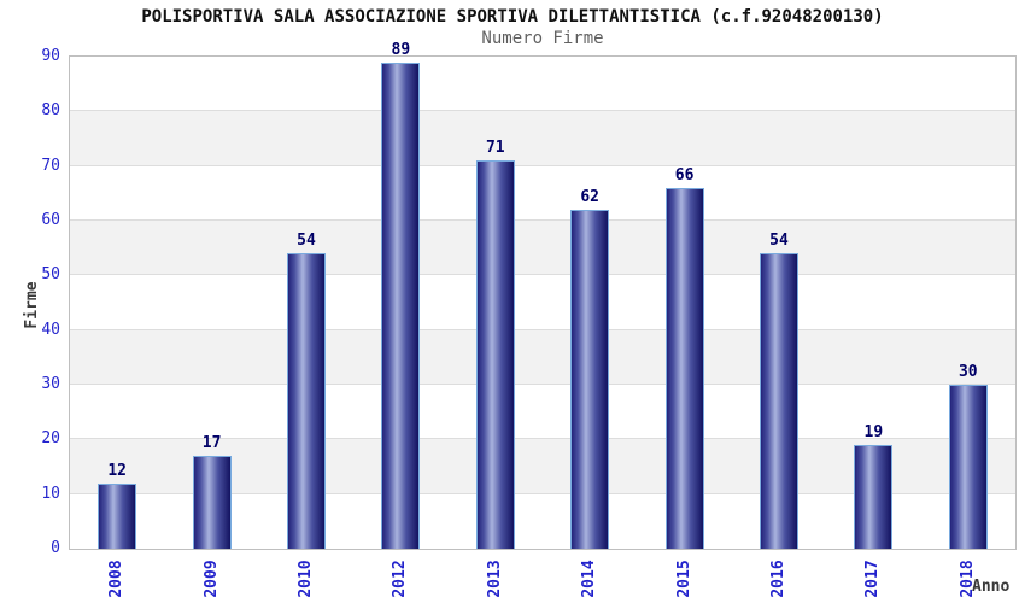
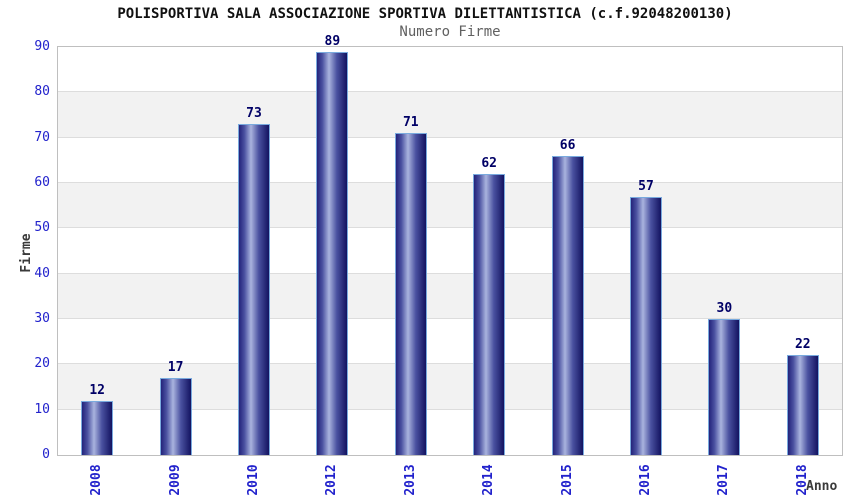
2010: 54 -> 73
2016: 54 -> 57
2017: 19 -> 30
2018: 30 -> 22
